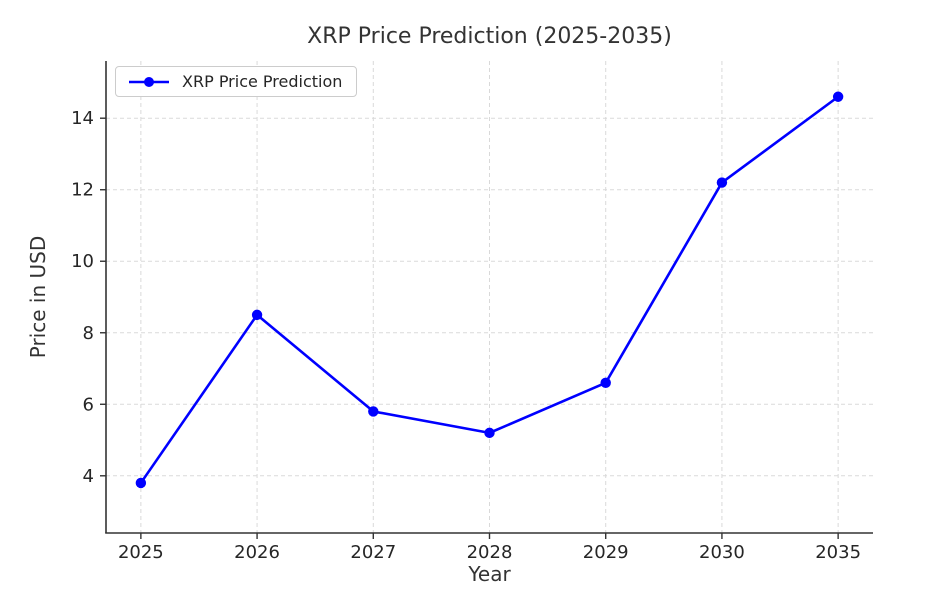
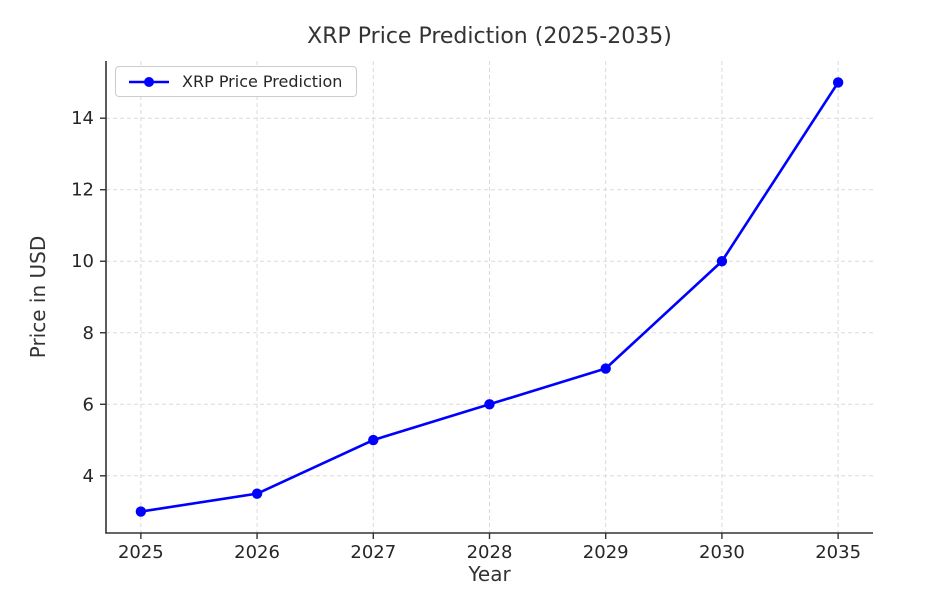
2025: 3.8 -> 3.0
2026: 8.5 -> 3.5
2027: 5.8 -> 5.0
2028: 5.2 -> 6.0
2029: 6.6 -> 7.0
2030: 12.2 -> 10.0
2035: 14.6 -> 15.0
